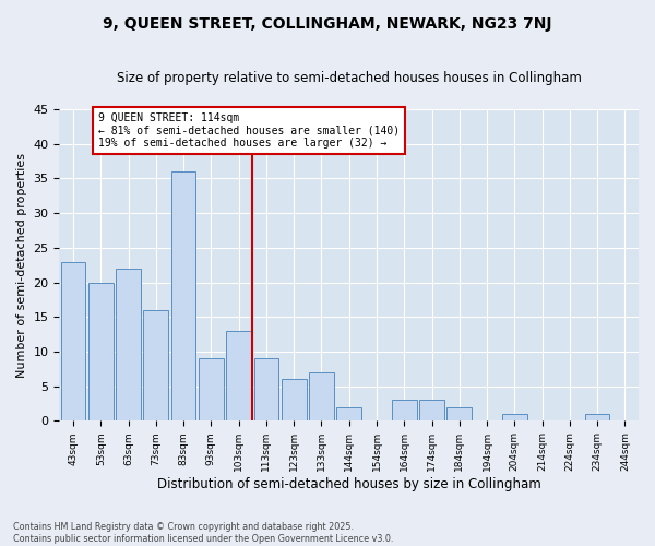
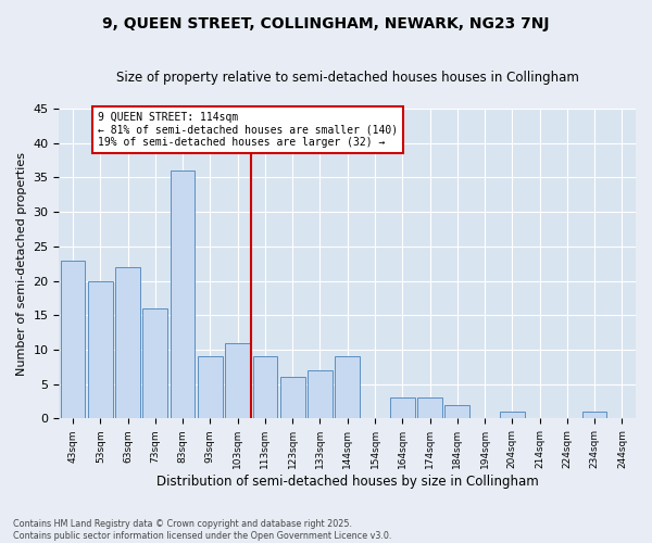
103sqm: 13 -> 11
144sqm: 2 -> 9
